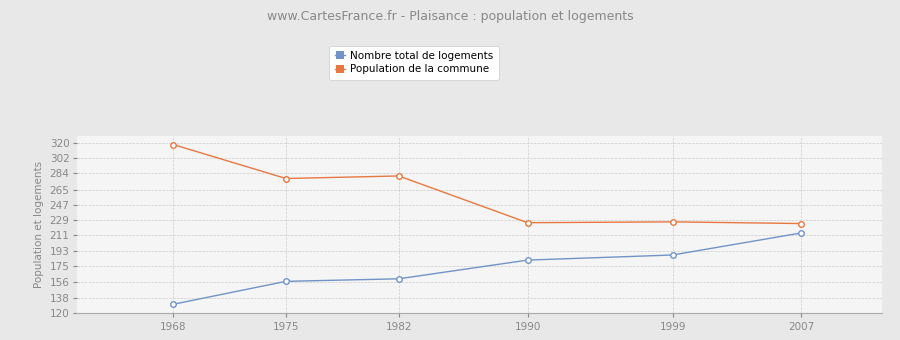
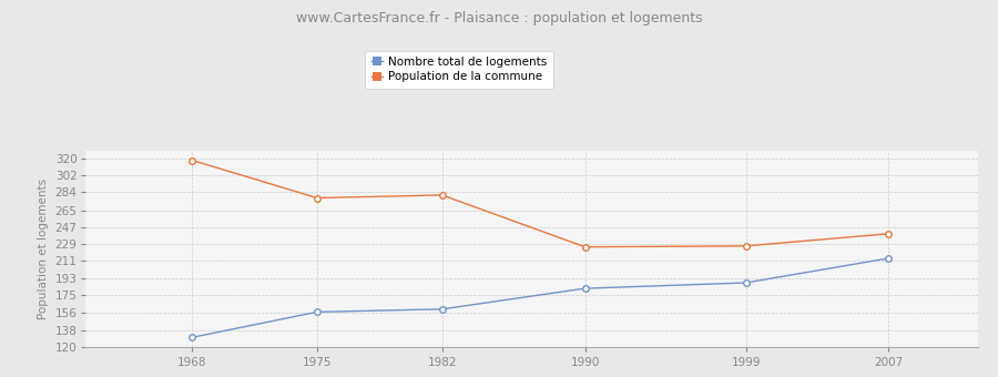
Population de la commune/2007: 225 -> 240
